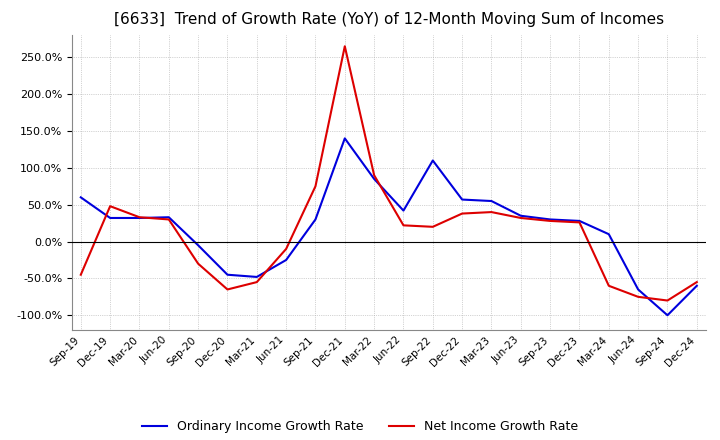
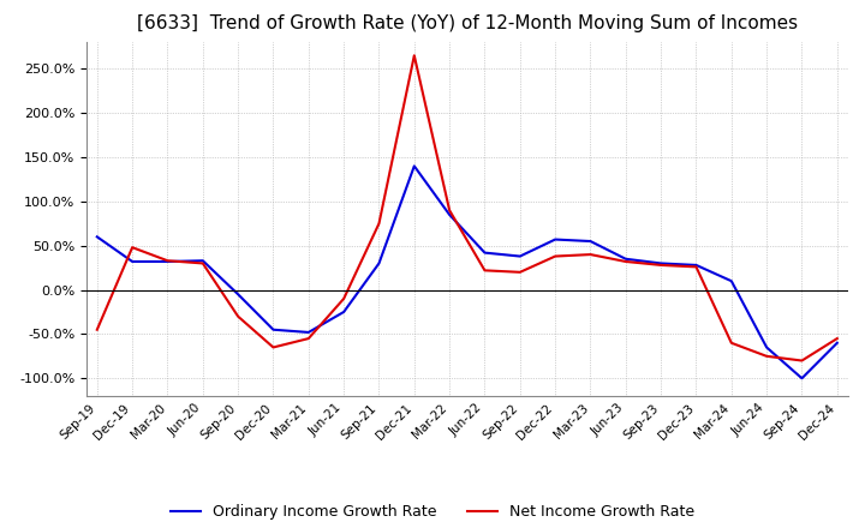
Ordinary Income Growth Rate/Sep-22: 110% -> 38%
